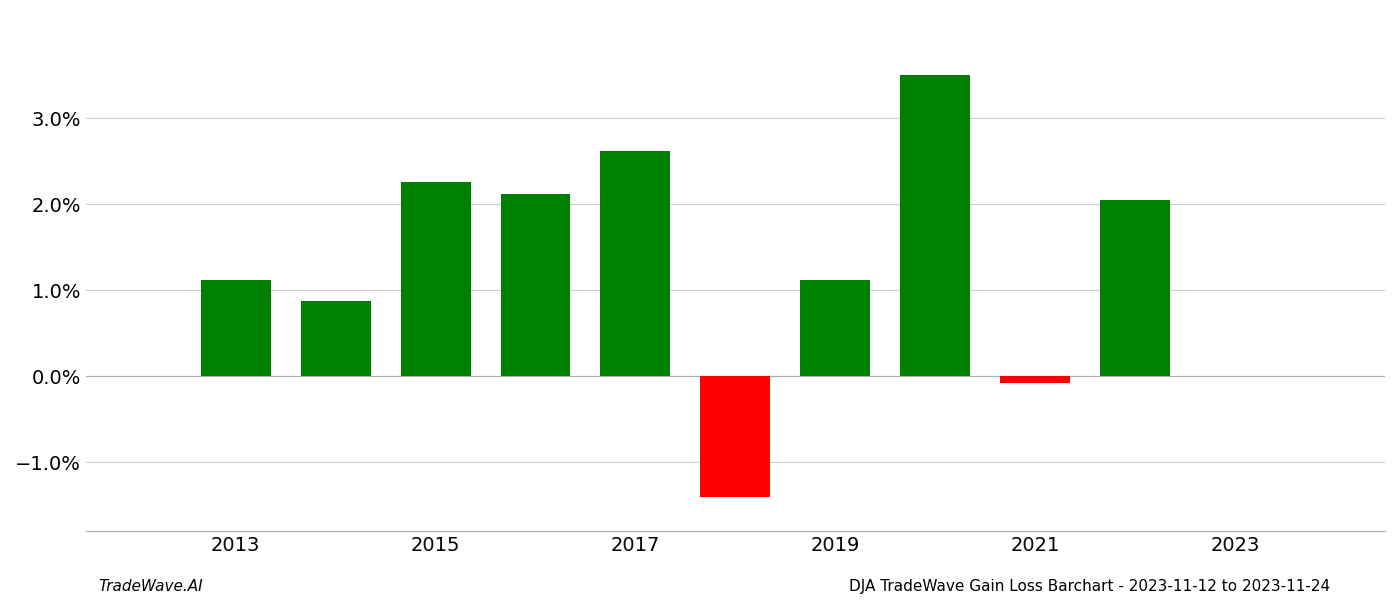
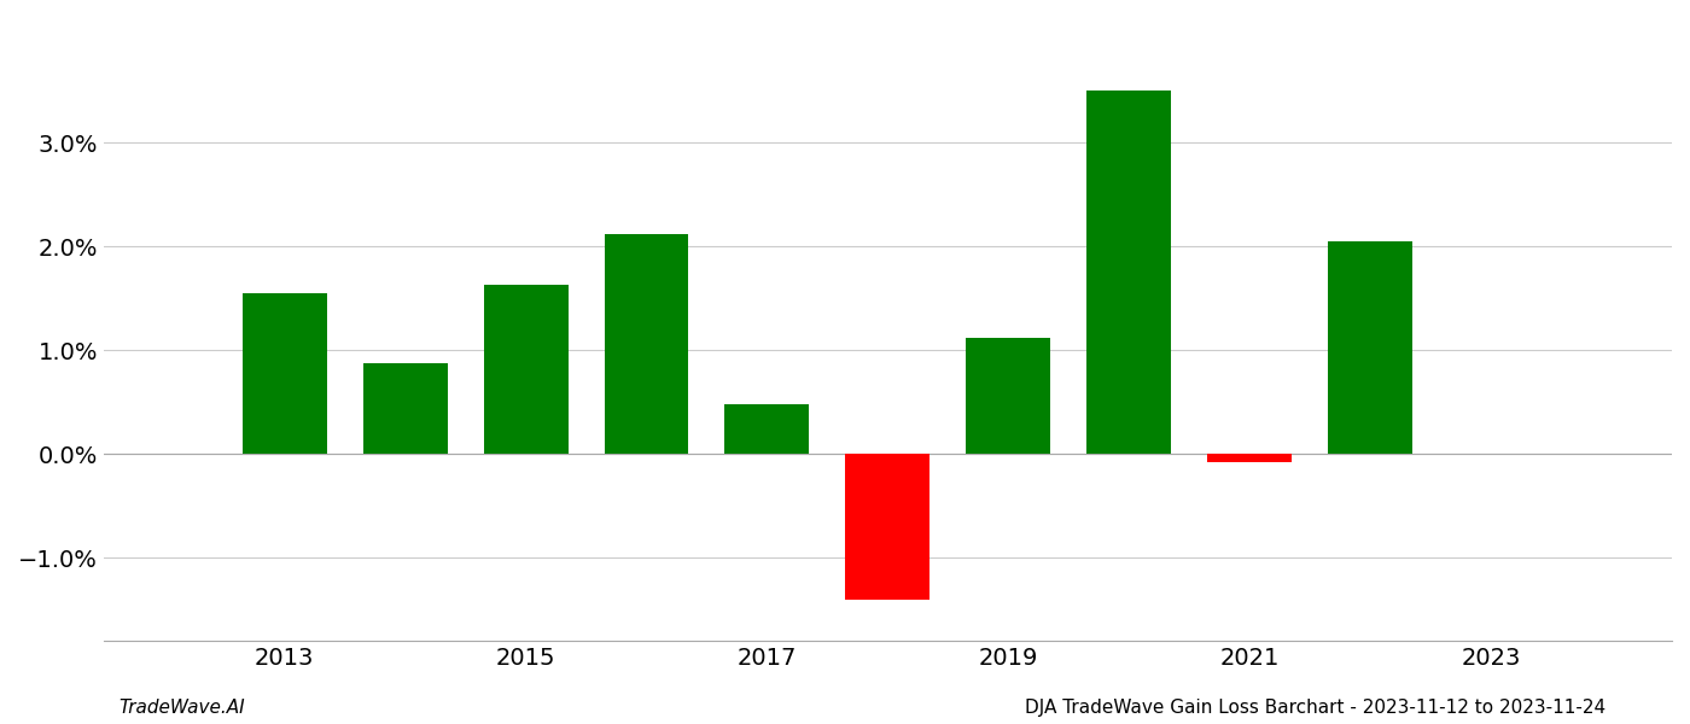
2013: 1.12% -> 1.55%
2015: 2.26% -> 1.63%
2017: 2.62% -> 0.48%
